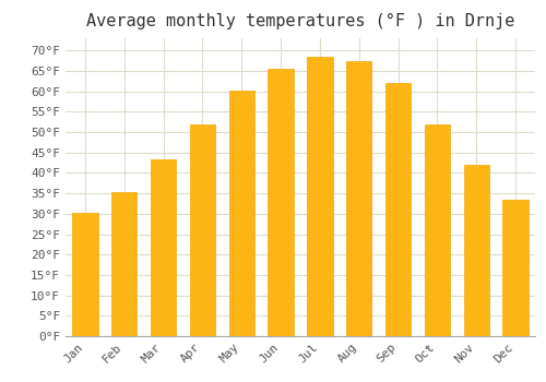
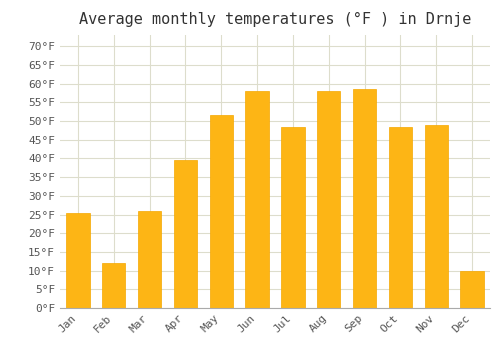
Jan: 30.3°F -> 25.5°F
Feb: 35.2°F -> 12.0°F
Mar: 43.3°F -> 26.0°F
Apr: 51.8°F -> 39.5°F
May: 60.1°F -> 51.5°F
Jun: 65.5°F -> 58.0°F
Jul: 68.5°F -> 48.5°F
Aug: 67.5°F -> 58.0°F
Sep: 62.0°F -> 58.5°F
Oct: 52.0°F -> 48.5°F
Nov: 41.9°F -> 49.0°F
Dec: 33.3°F -> 10.0°F
